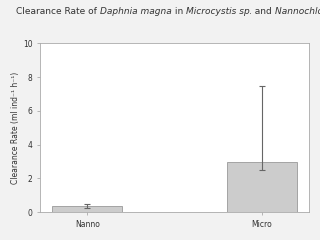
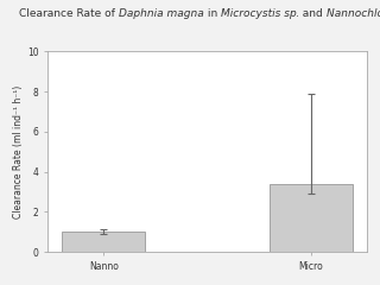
Nanno: 0.4 -> 1.0
Micro: 3.0 -> 3.4
